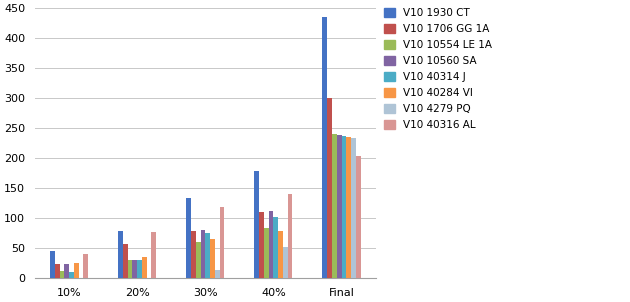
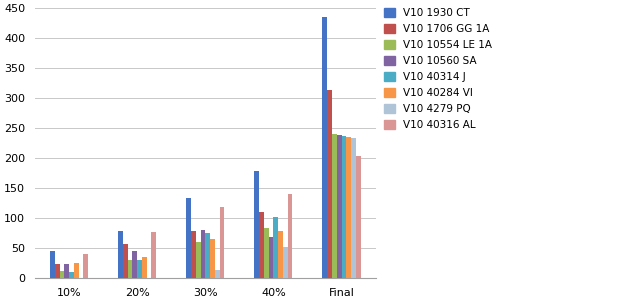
V10 10560 SA/20%: 30 -> 46
V10 10560 SA/40%: 112 -> 68
V10 1706 GG 1A/Final: 300 -> 314
